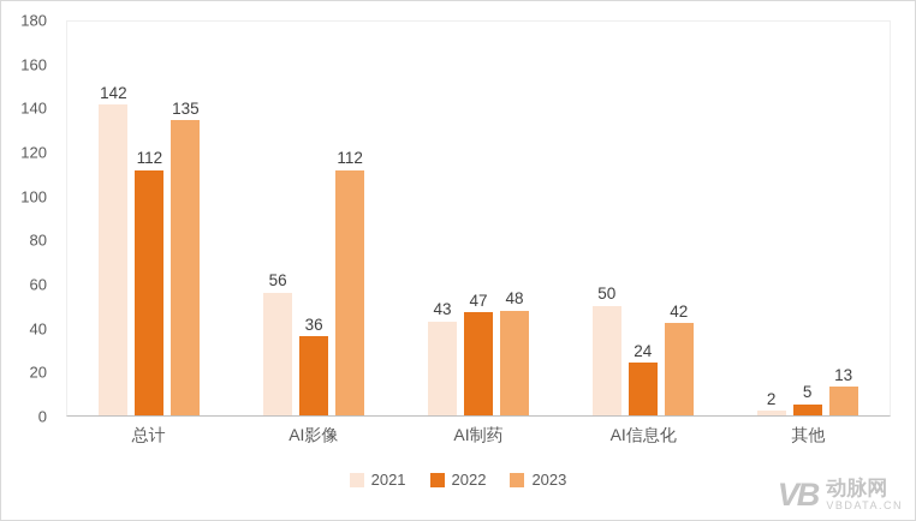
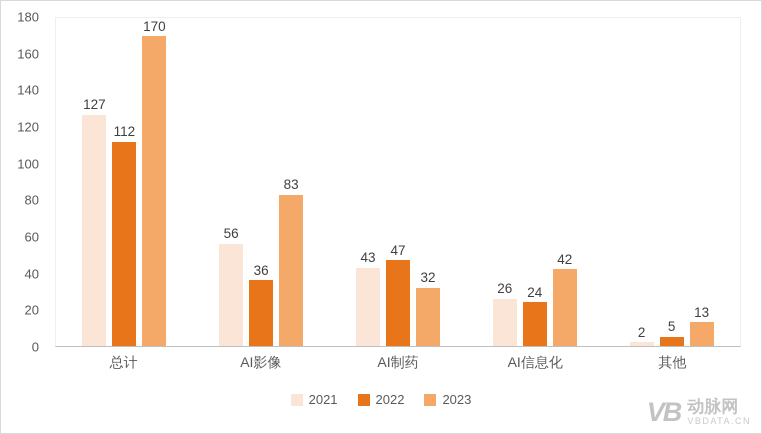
2021/总计: 142 -> 127
2023/总计: 135 -> 170
2023/AI影像: 112 -> 83
2023/AI制药: 48 -> 32
2021/AI信息化: 50 -> 26
